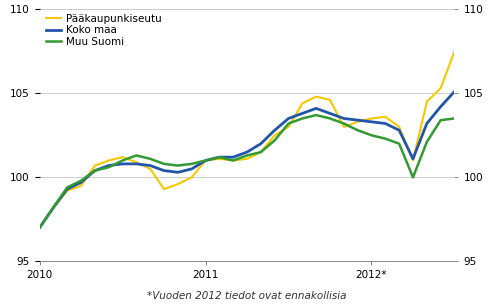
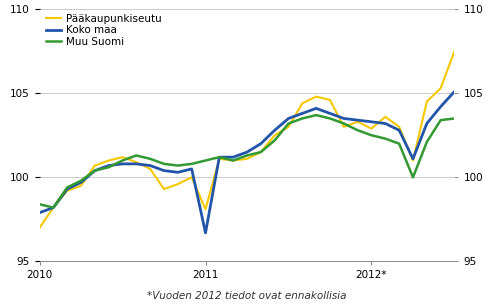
Koko maa/2010: 97.0 -> 97.9
Muu Suomi/2010: 97.0 -> 98.4
Pääkaupunkiseutu/2011: 101.0 -> 98.1
Koko maa/2011: 101.0 -> 96.7
Pääkaupunkiseutu/2012*: 103.5 -> 102.9
